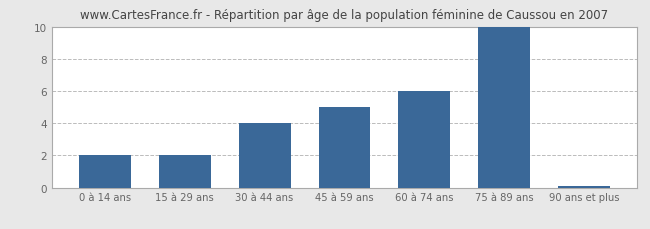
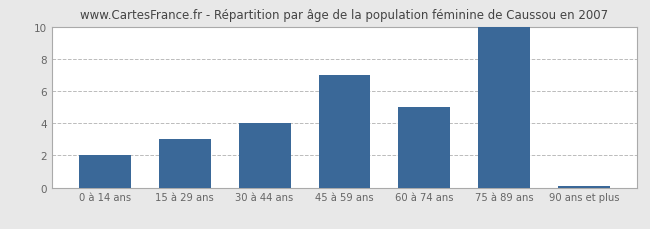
15 à 29 ans: 2.0 -> 3.0
45 à 59 ans: 5.0 -> 7.0
60 à 74 ans: 6.0 -> 5.0
